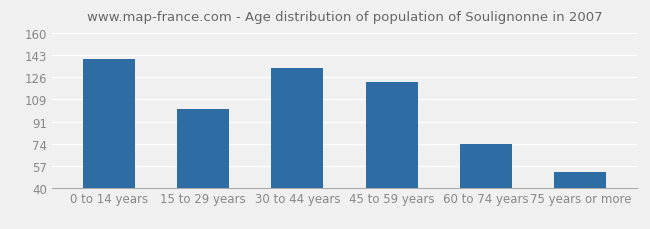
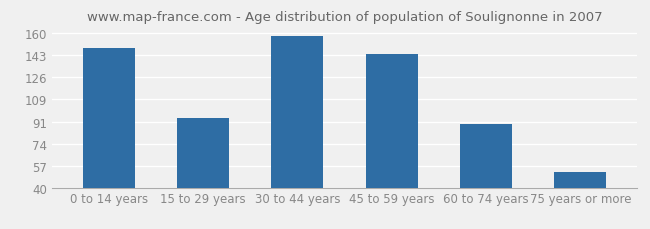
0 to 14 years: 140 -> 148
15 to 29 years: 101 -> 94
30 to 44 years: 133 -> 158
45 to 59 years: 122 -> 144
60 to 74 years: 74 -> 89
